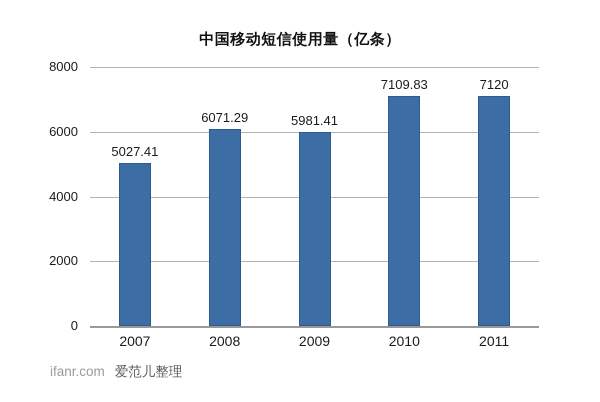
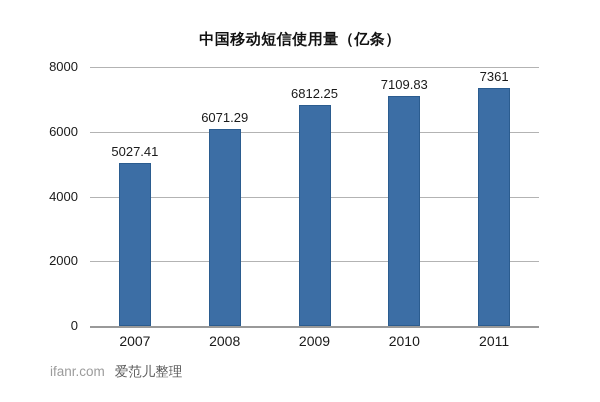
2009: 5981.41 -> 6812.25
2011: 7120 -> 7361
